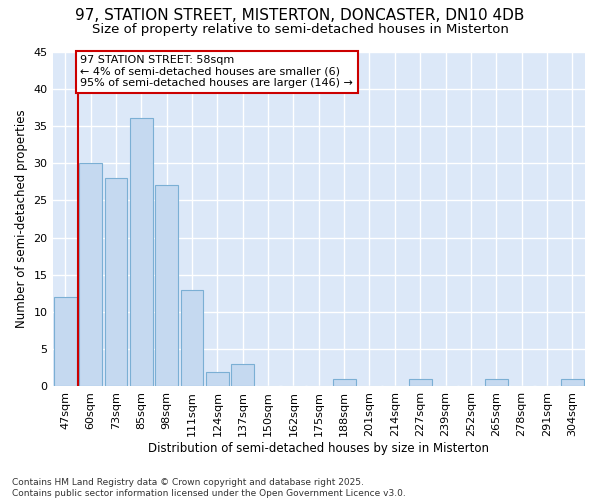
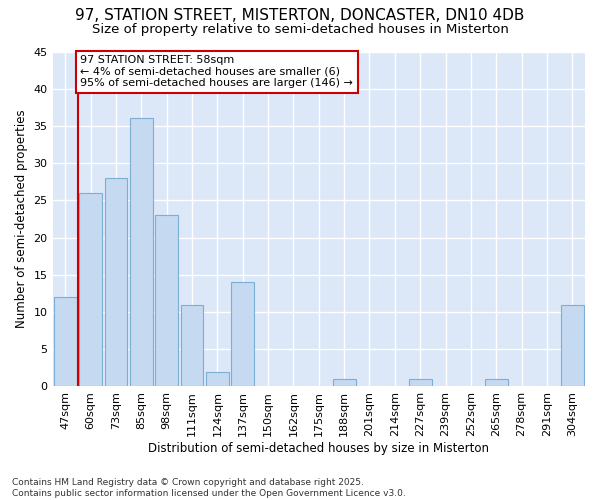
60sqm: 30 -> 26
98sqm: 27 -> 23
111sqm: 13 -> 11
137sqm: 3 -> 14
304sqm: 1 -> 11
